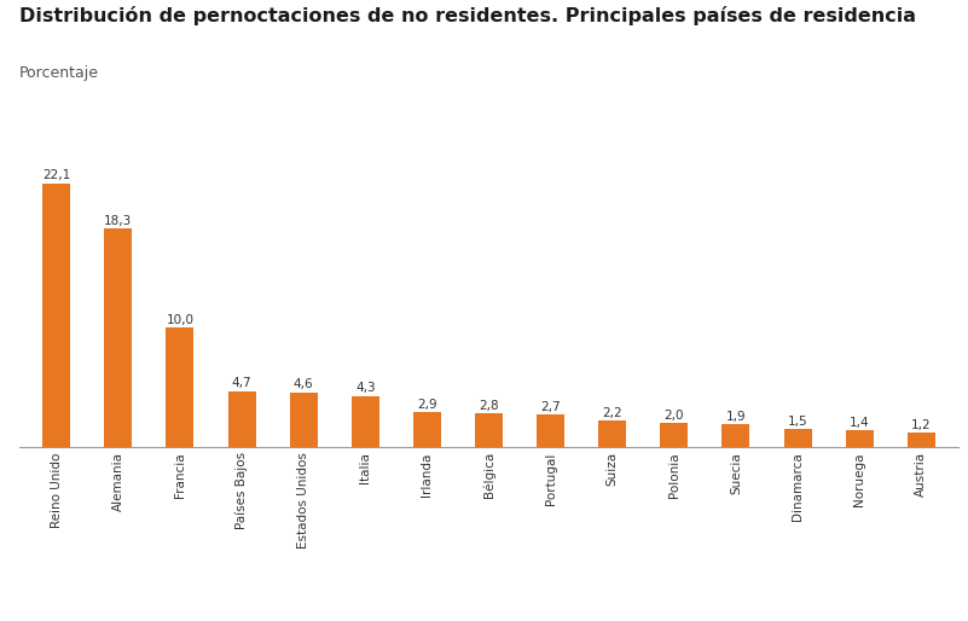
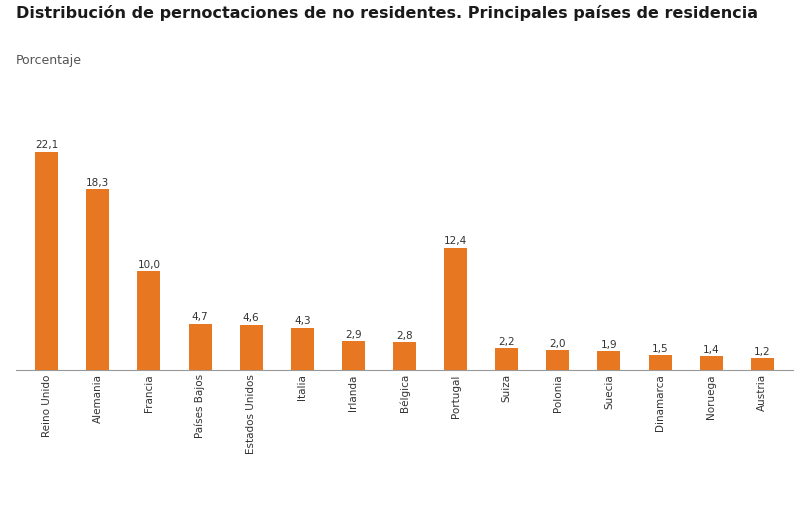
Portugal: 2,7 -> 12,4
